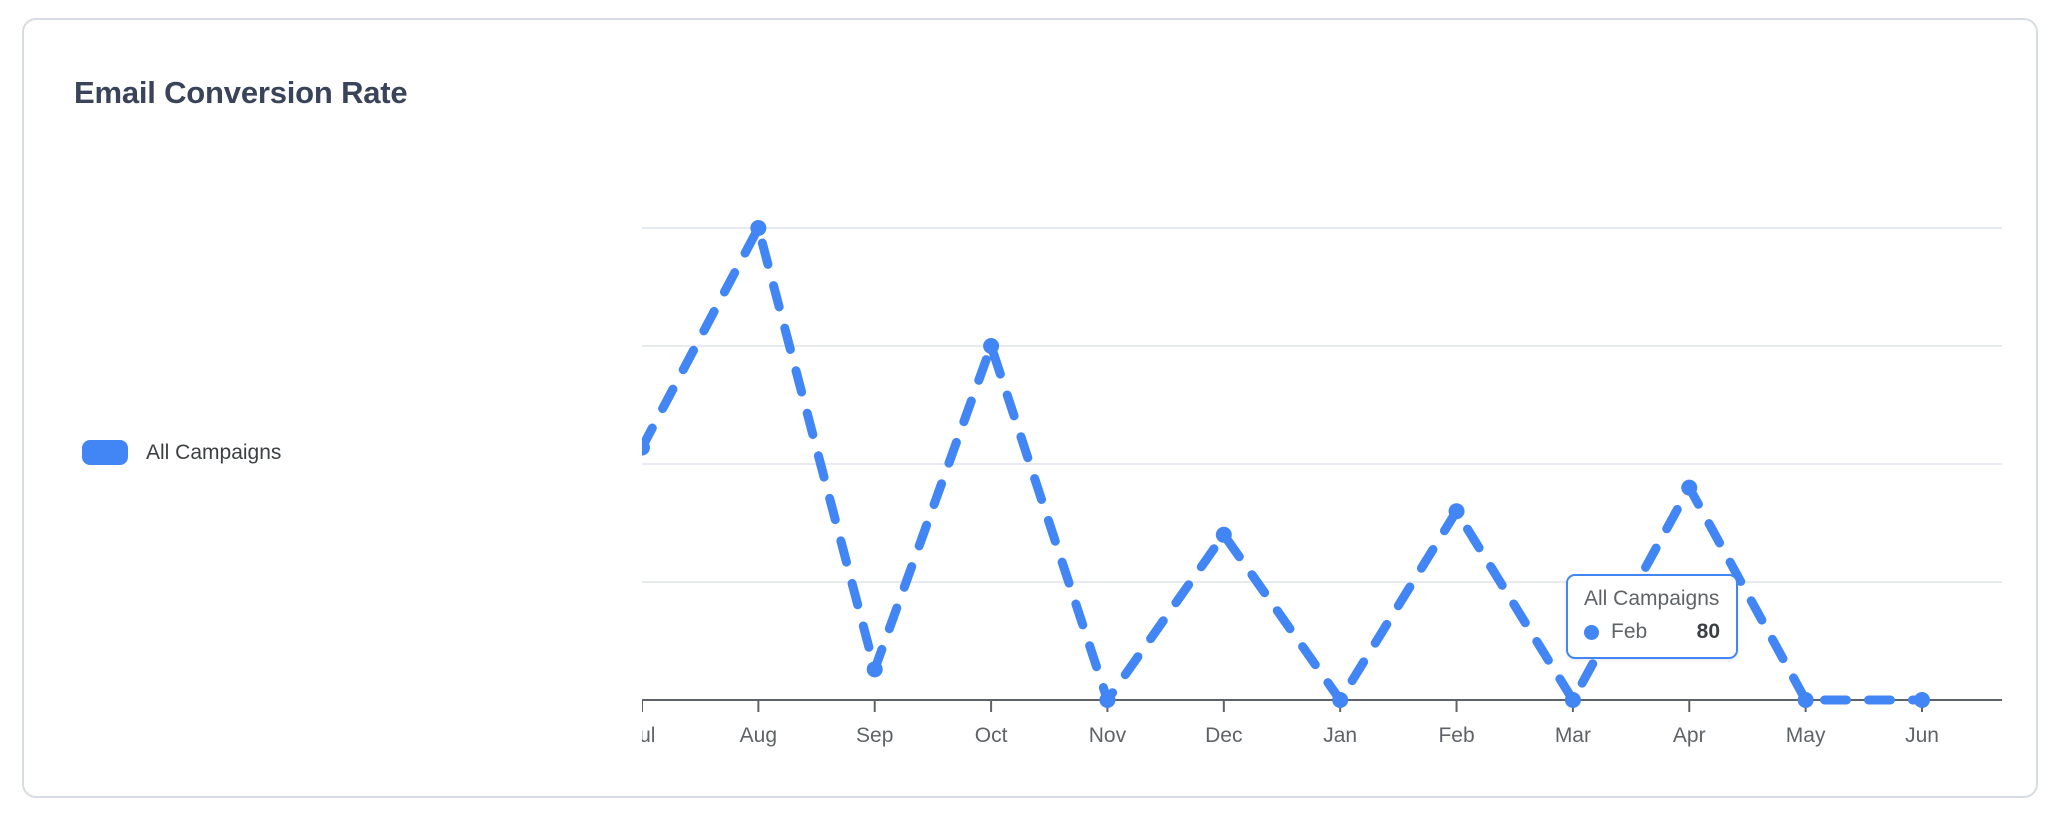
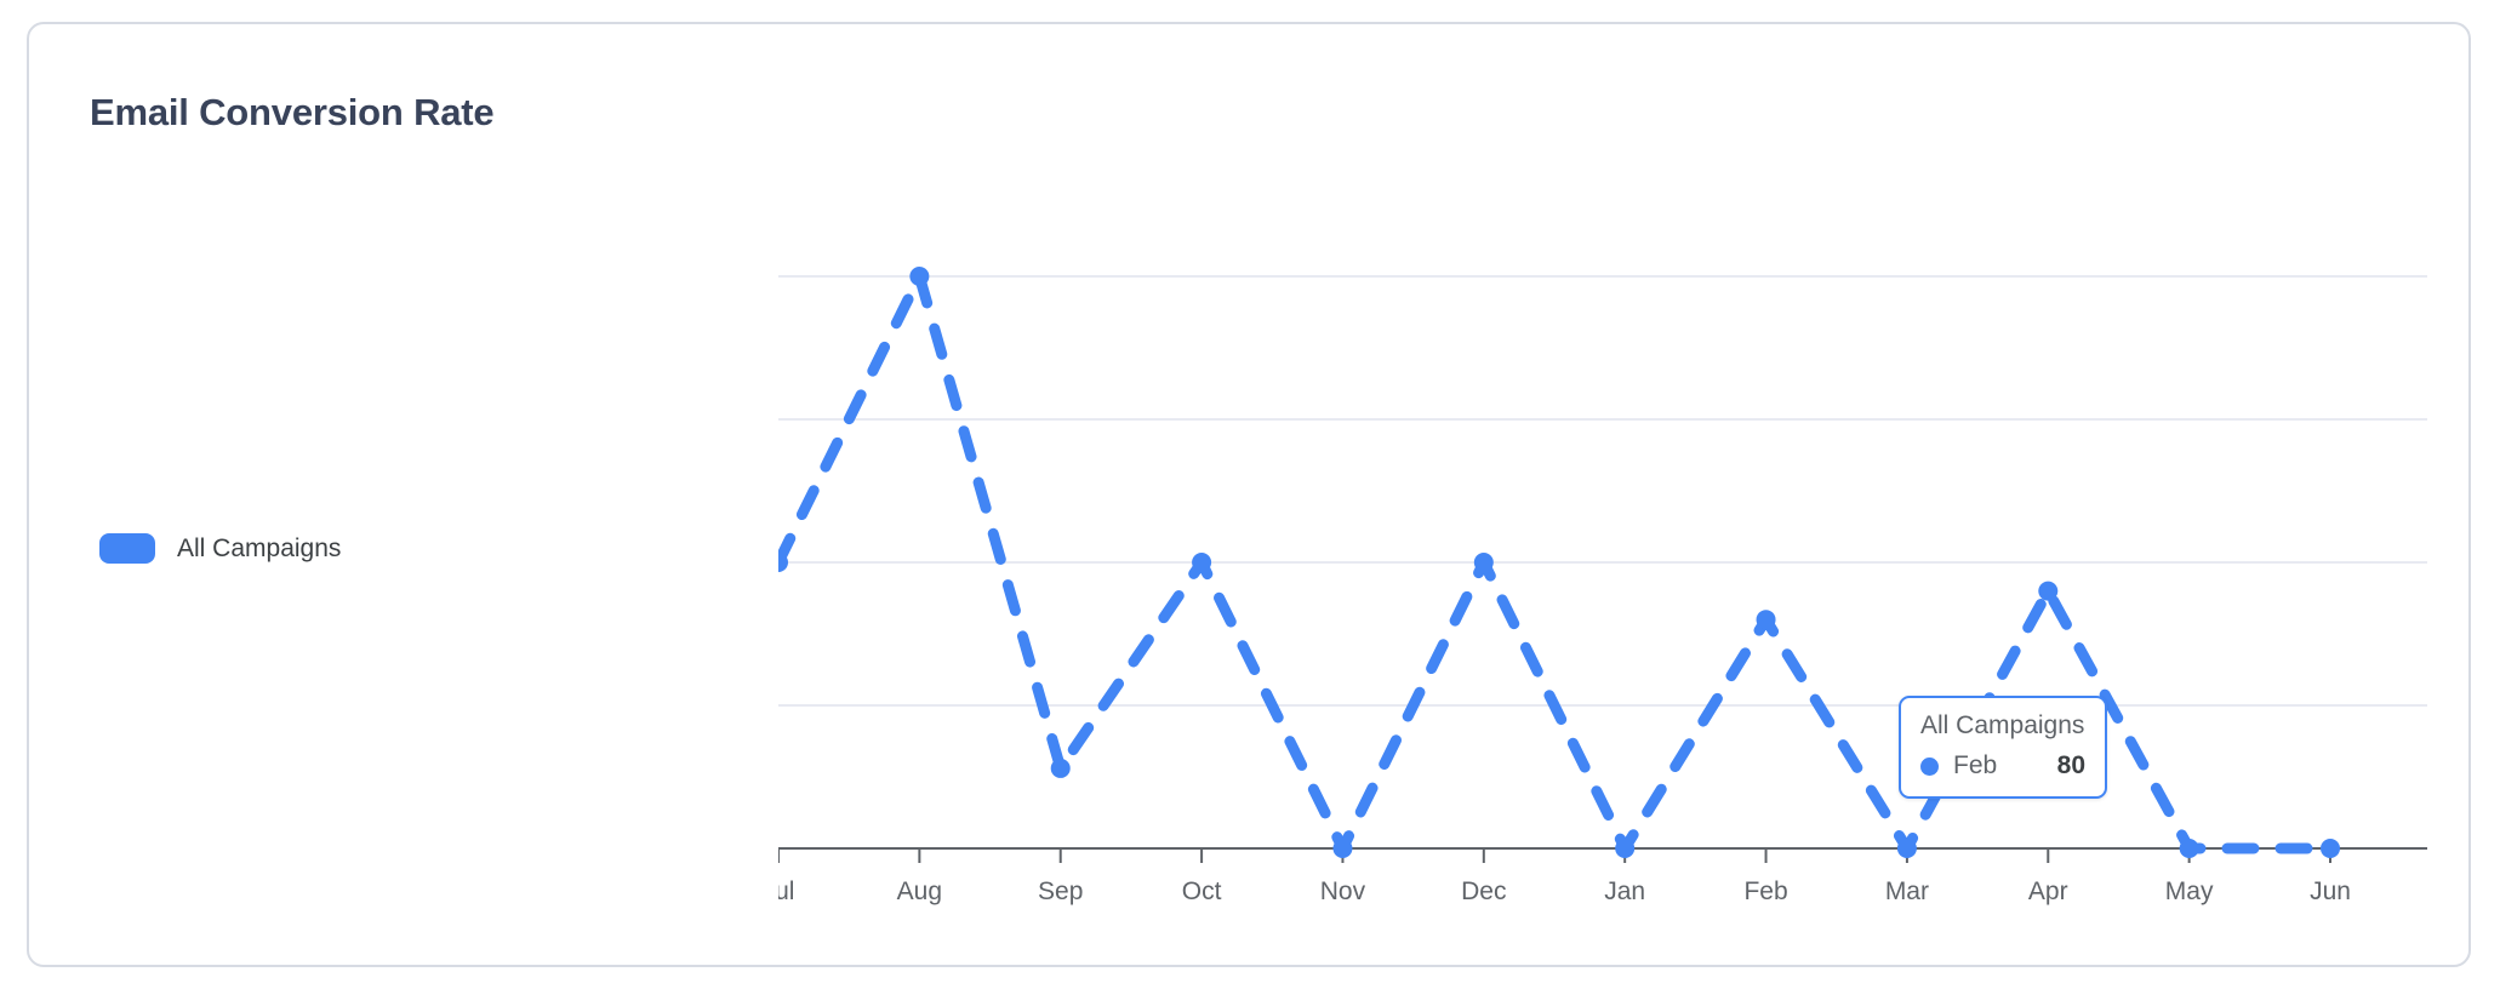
Jul: 107 -> 100
Sep: 13 -> 28
Oct: 150 -> 100
Dec: 70 -> 100
